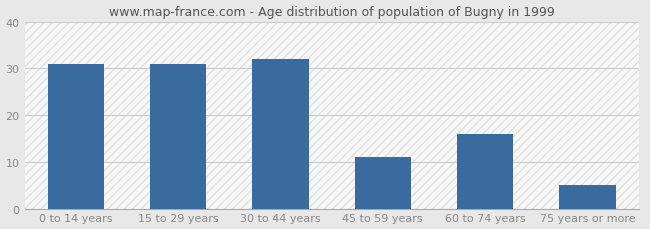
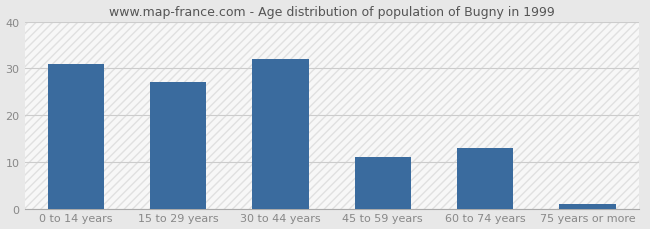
15 to 29 years: 31 -> 27
60 to 74 years: 16 -> 13
75 years or more: 5 -> 1
